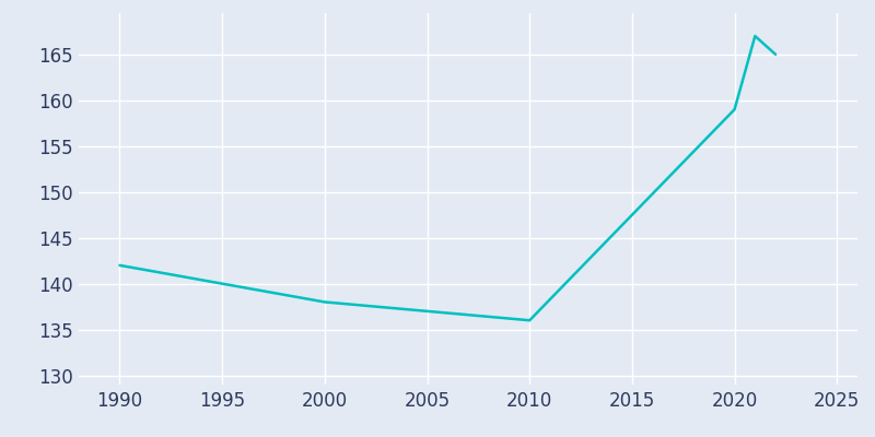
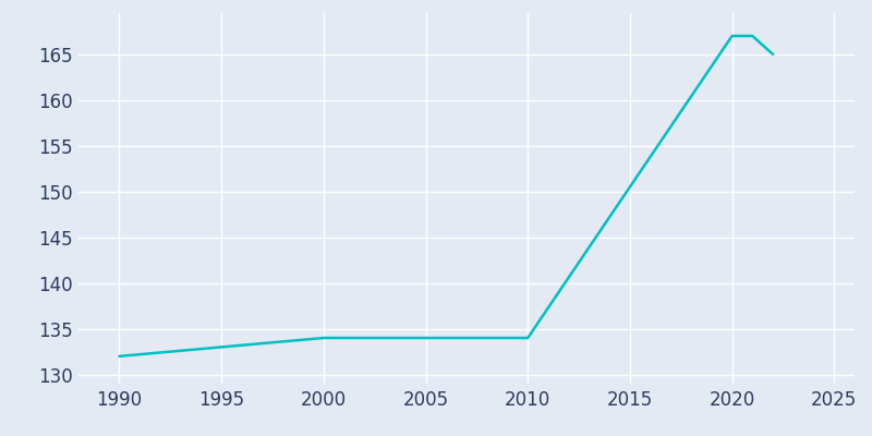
1990: 142 -> 132
2000: 138 -> 134
2010: 136 -> 134
2020: 159 -> 167
